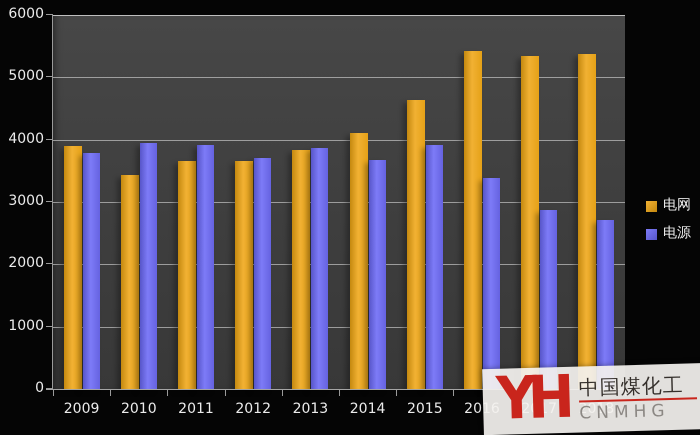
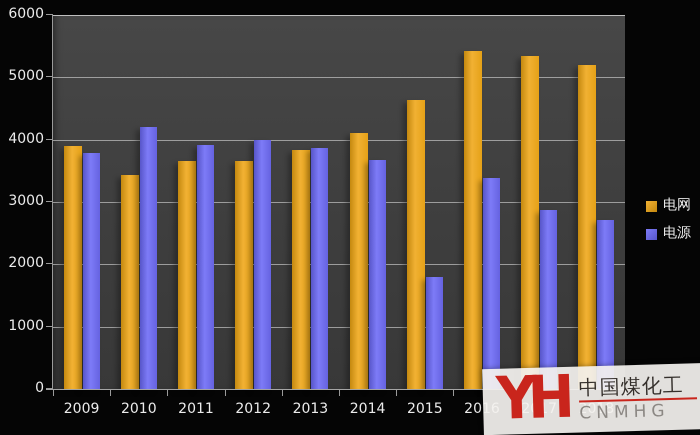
电源/2010: 4000 -> 4200
电源/2012: 3700 -> 4000
电源/2015: 3900 -> 1800
电网/2018: 5400 -> 5200
